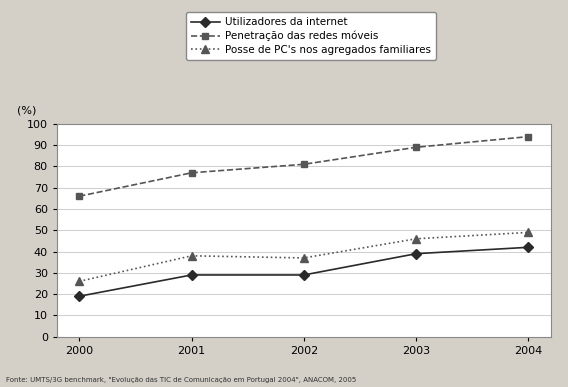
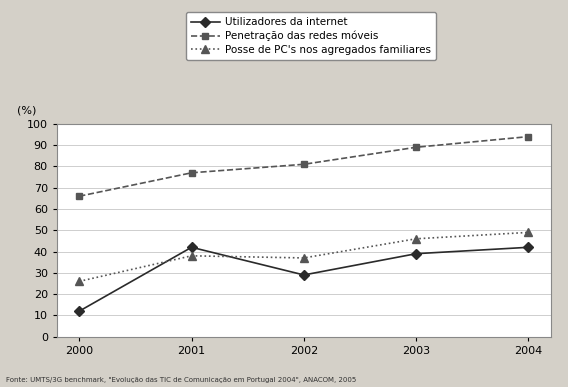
Utilizadores da internet/2000: 19 -> 12
Utilizadores da internet/2001: 29 -> 42
